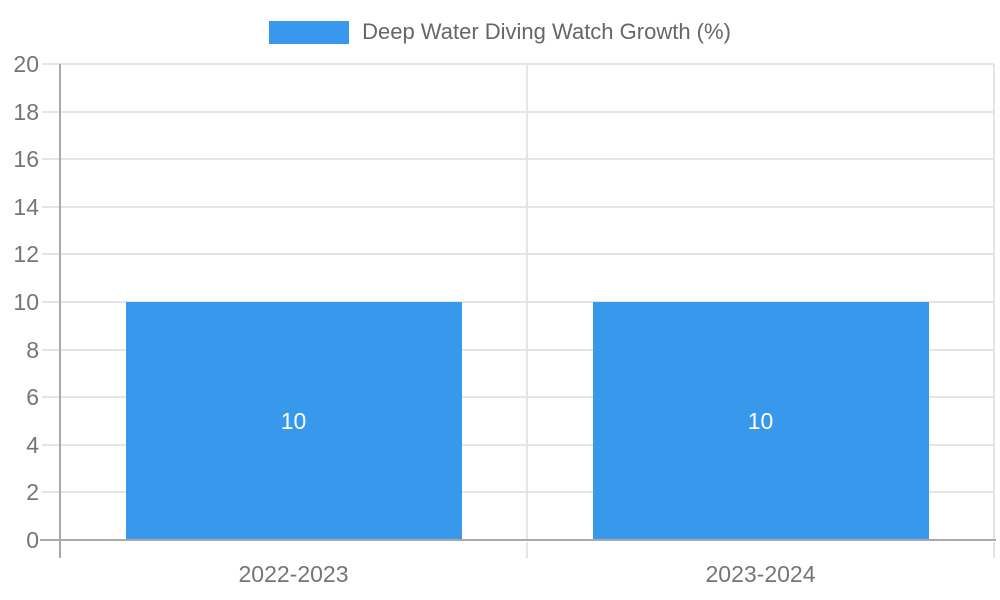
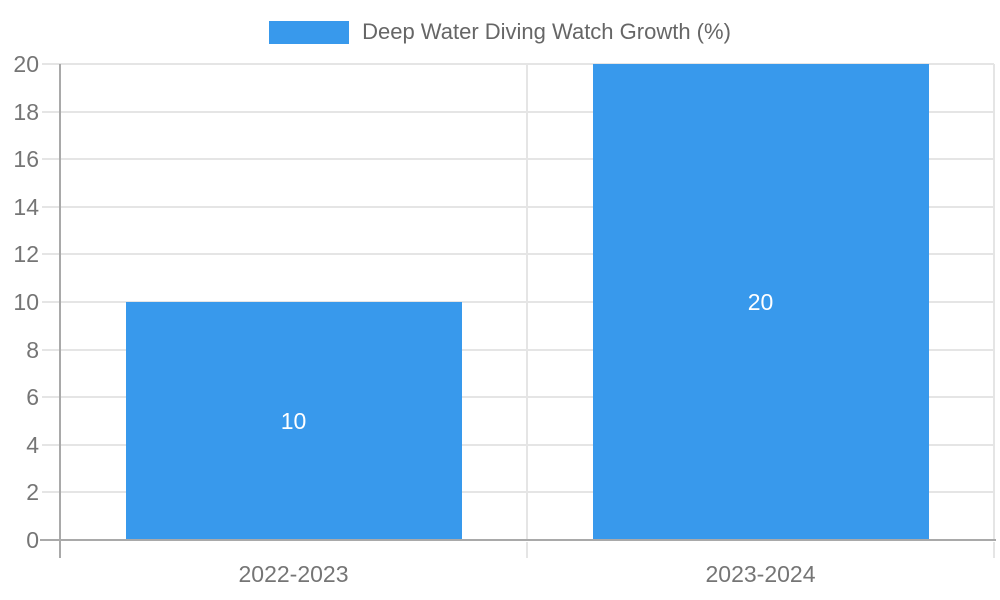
2023-2024: 10 -> 20
